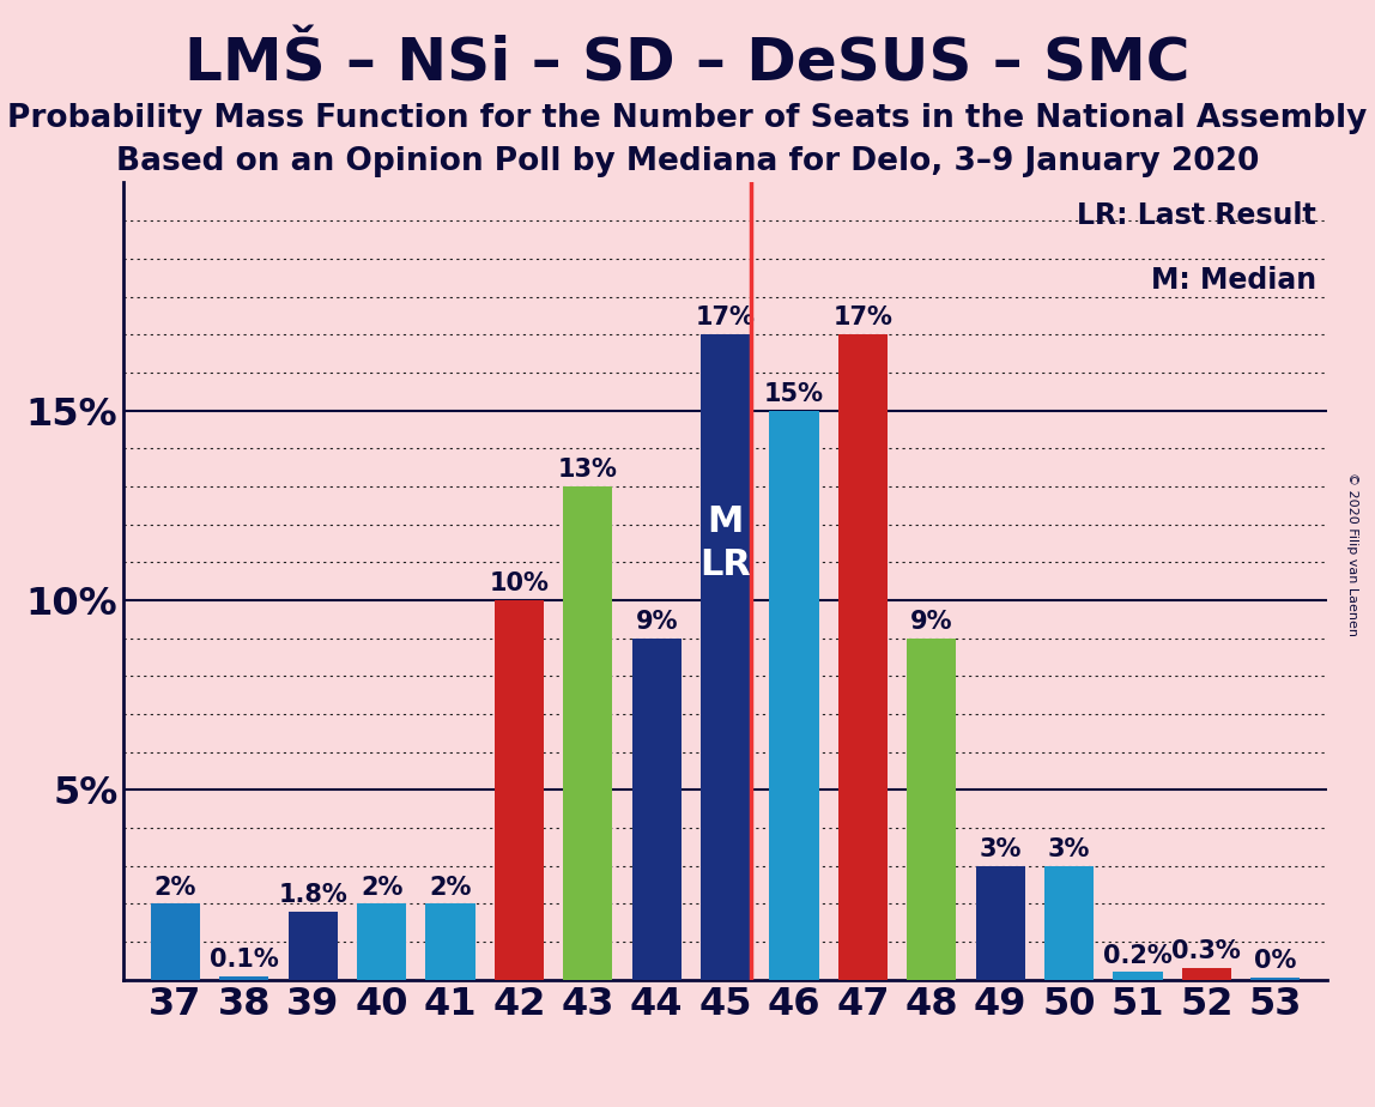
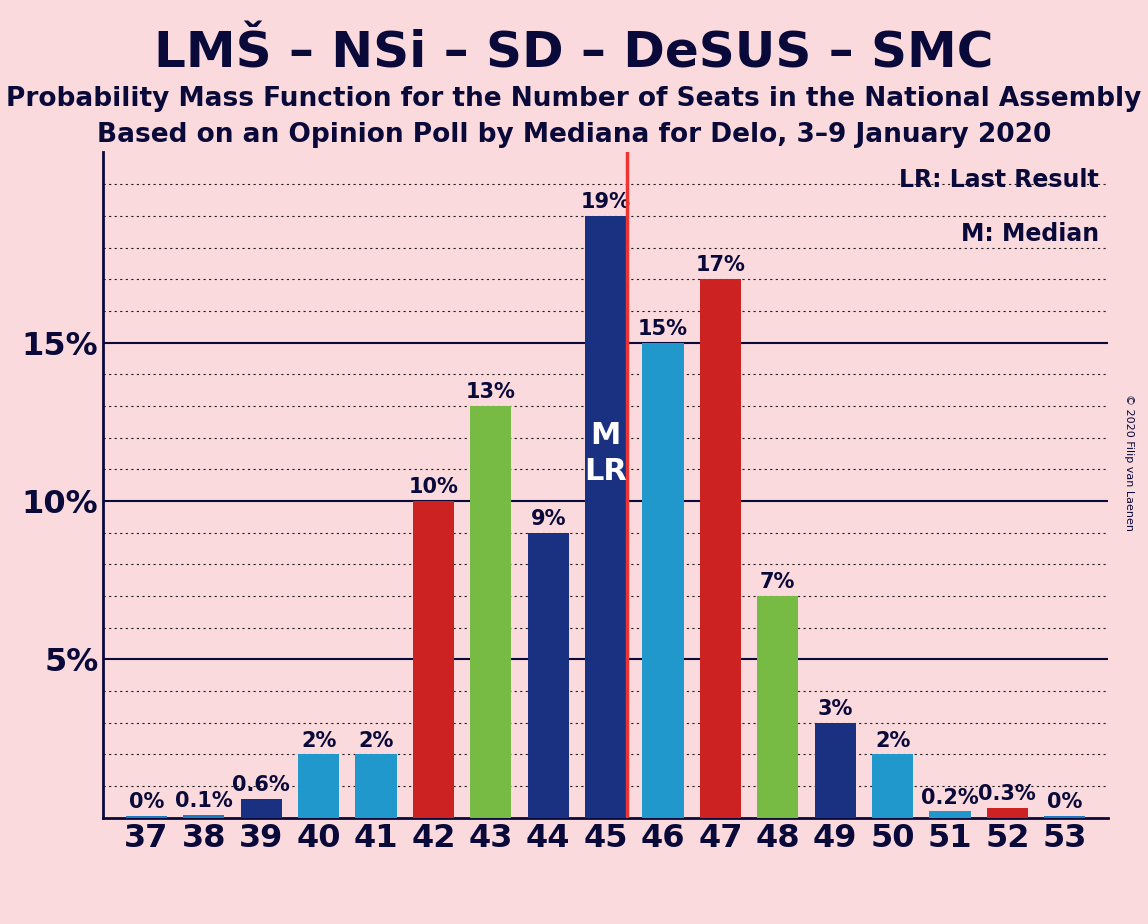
37: 2% -> 0%
39: 1.8% -> 0.6%
45: 17% -> 19%
48: 9% -> 7%
50: 3% -> 2%
